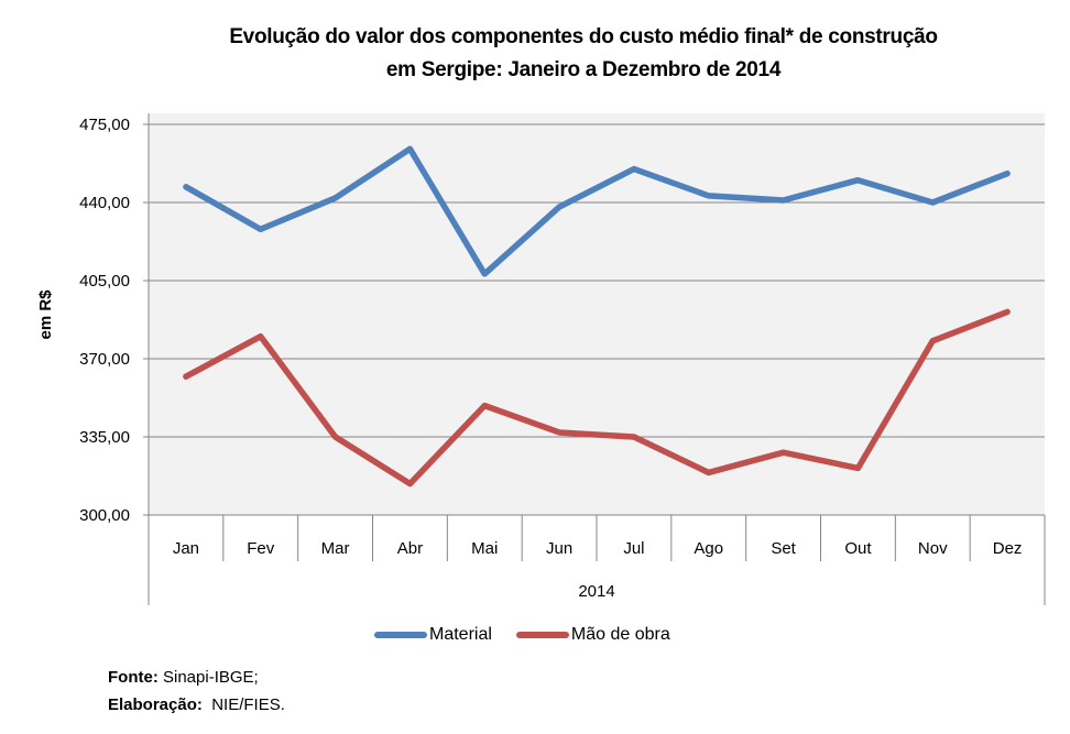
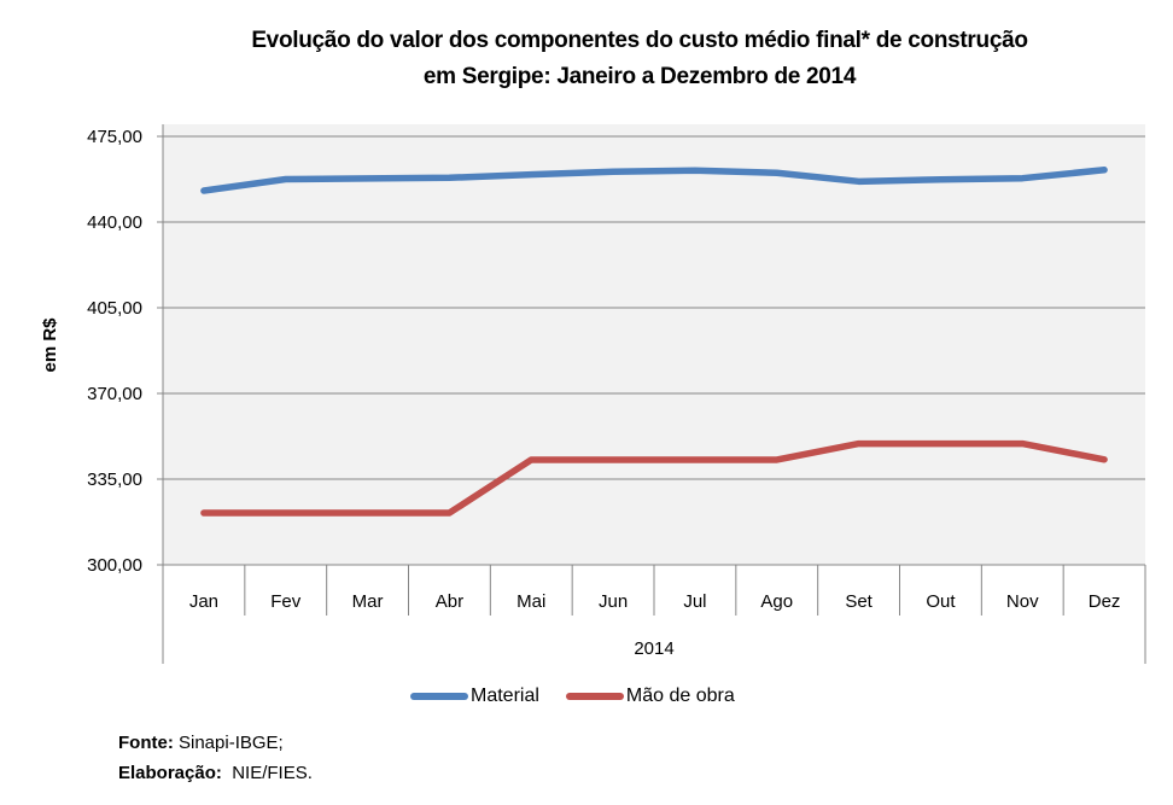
Material/Jan: 447 -> 453
Mão de obra/Jan: 362 -> 321
Material/Fev: 428 -> 458
Mão de obra/Fev: 380 -> 321
Material/Mar: 442 -> 458
Mão de obra/Mar: 335 -> 321
Material/Abr: 464 -> 458
Mão de obra/Abr: 314 -> 321
Material/Mai: 408 -> 459
Mão de obra/Mai: 349 -> 343
Material/Jun: 438 -> 461
Mão de obra/Jun: 337 -> 343
Material/Jul: 455 -> 461
Mão de obra/Jul: 335 -> 343
Material/Ago: 443 -> 460
Mão de obra/Ago: 319 -> 343
Material/Set: 441 -> 457
Mão de obra/Set: 328 -> 350
Material/Out: 450 -> 457
Mão de obra/Out: 321 -> 350
Material/Nov: 440 -> 458
Mão de obra/Nov: 378 -> 350
Material/Dez: 453 -> 461
Mão de obra/Dez: 391 -> 343
